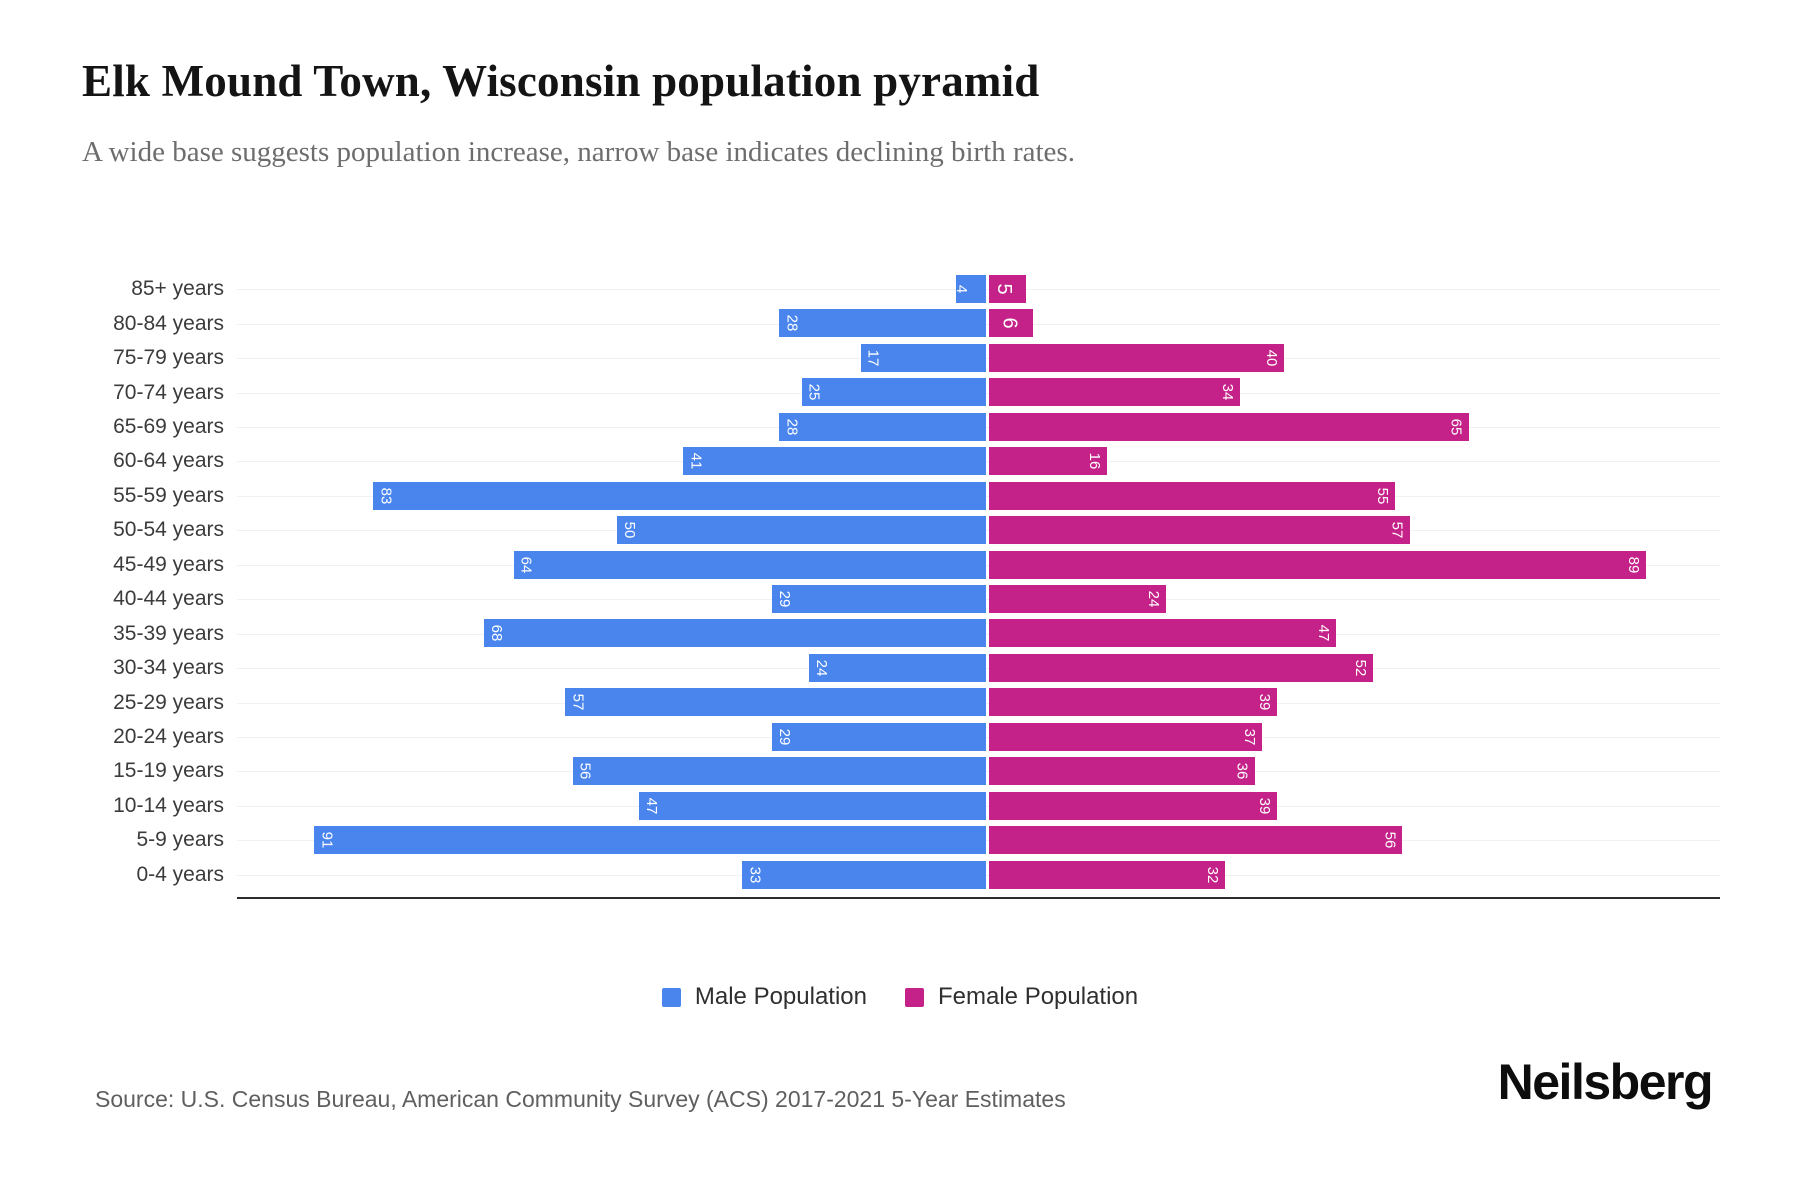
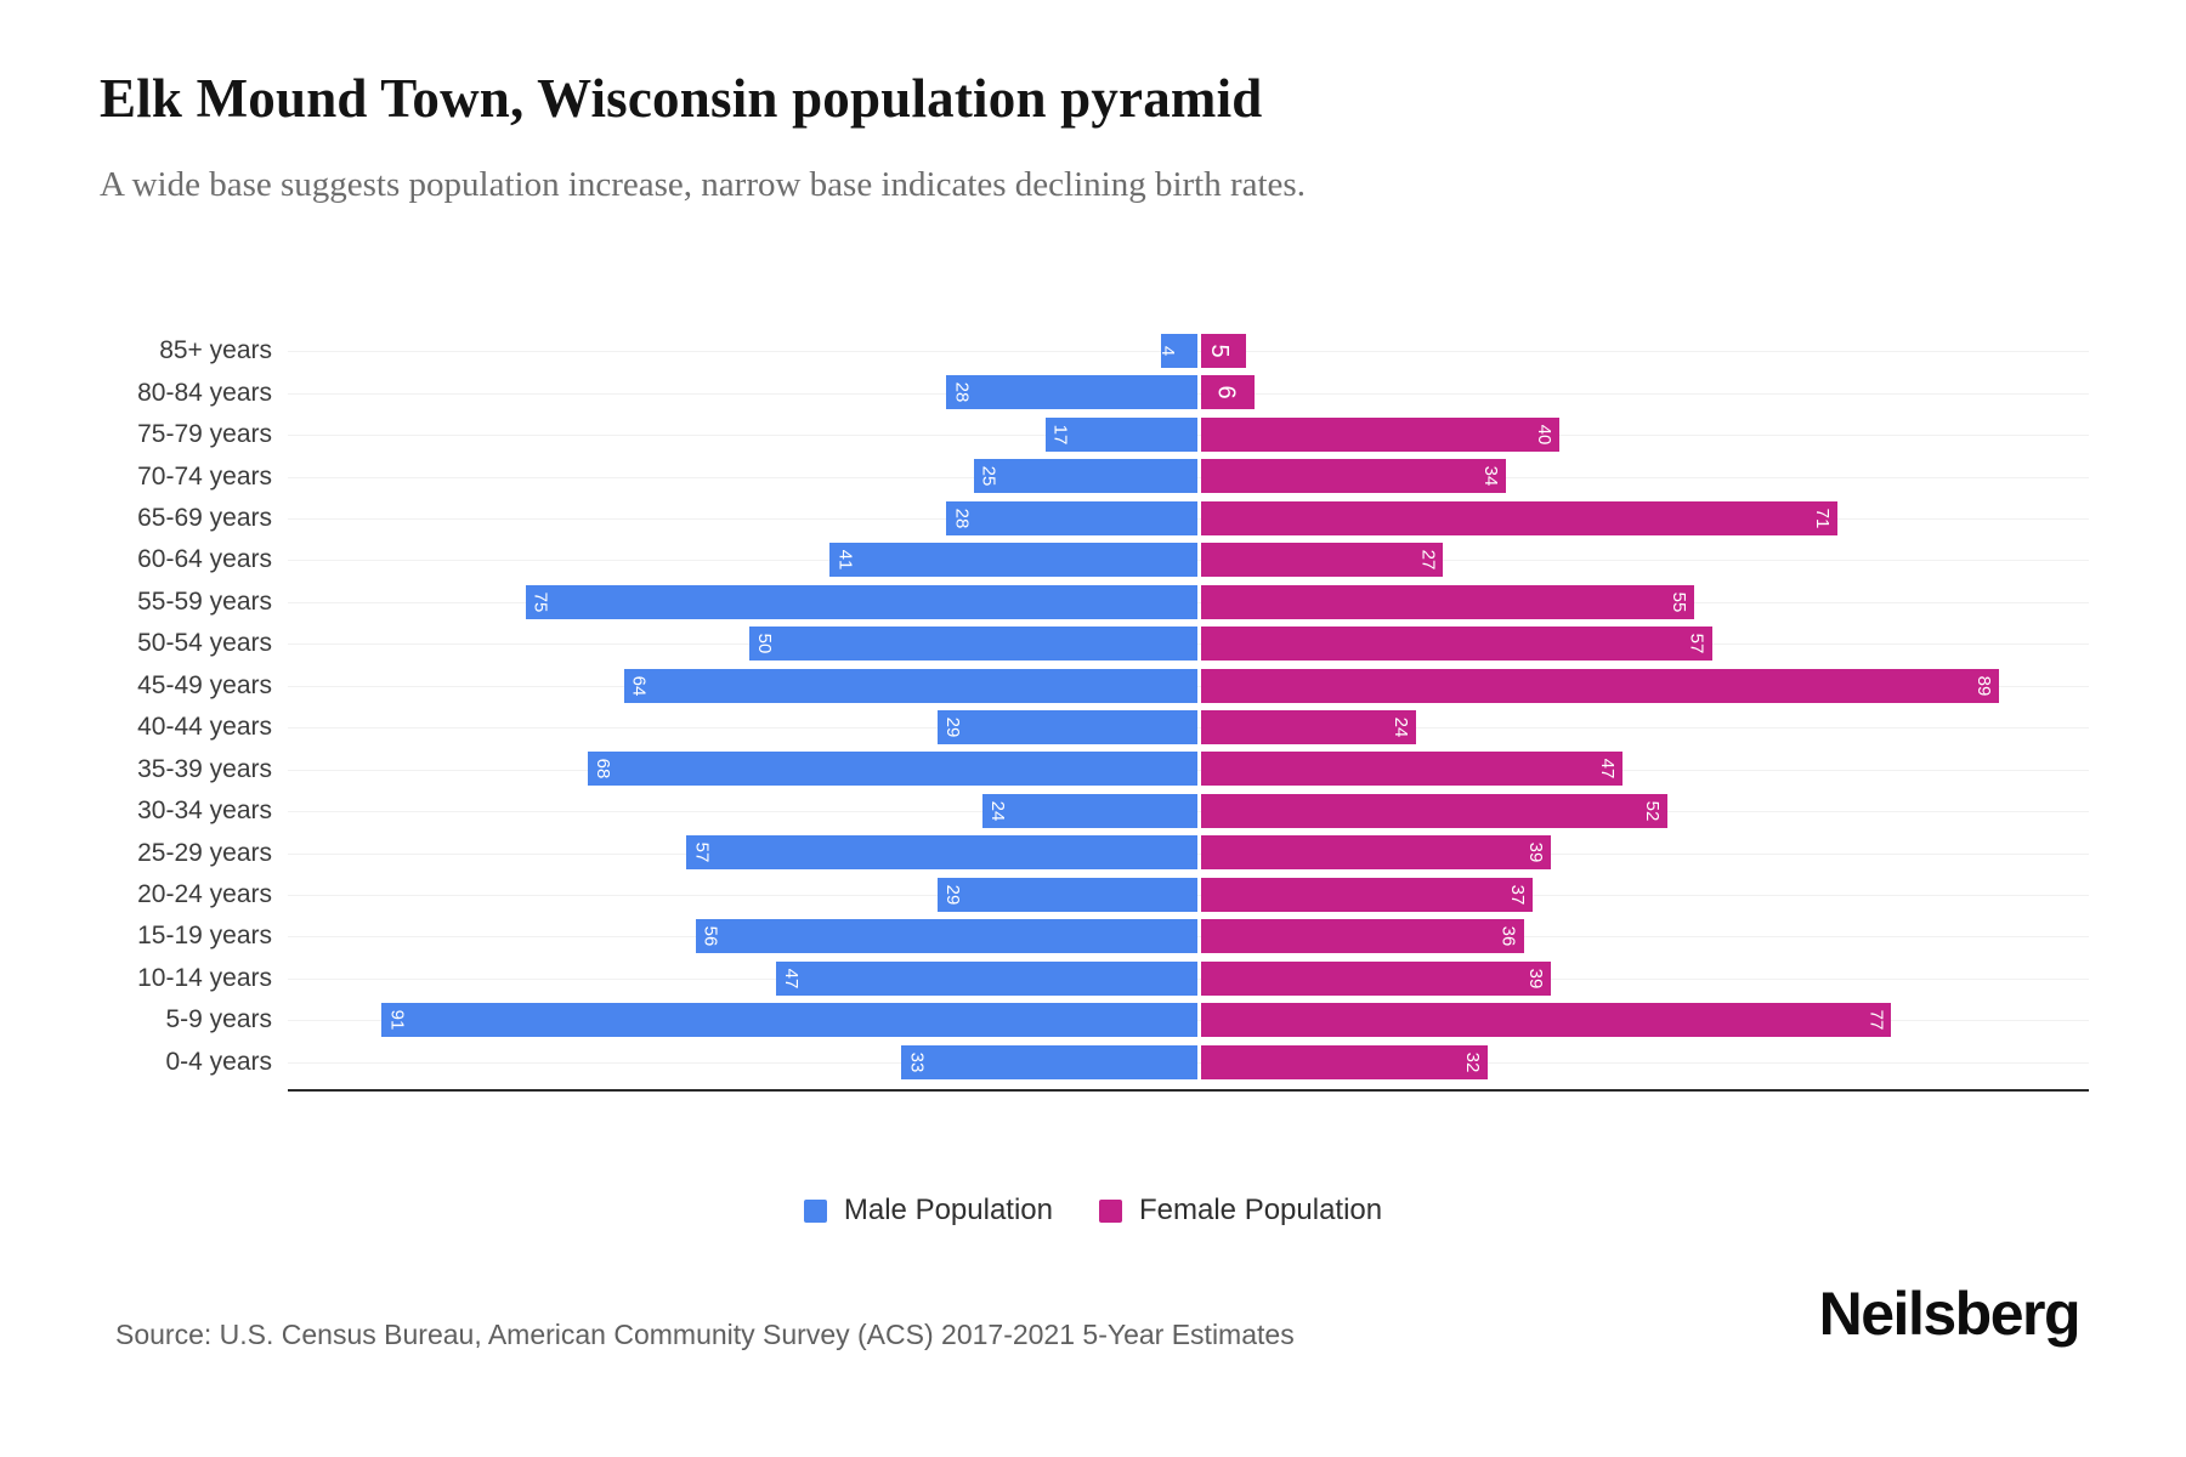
Female Population/65-69 years: 65 -> 71
Female Population/60-64 years: 16 -> 27
Male Population/55-59 years: 83 -> 75
Female Population/5-9 years: 56 -> 77
